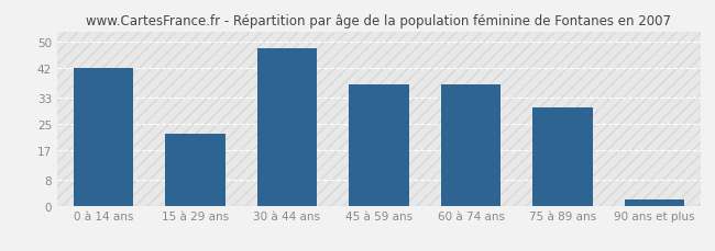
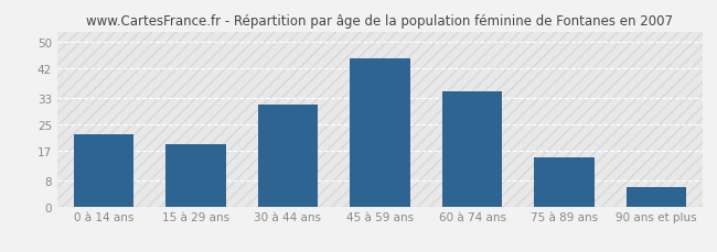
0 à 14 ans: 42 -> 22
15 à 29 ans: 22 -> 19
30 à 44 ans: 48 -> 31
45 à 59 ans: 37 -> 45
60 à 74 ans: 37 -> 35
75 à 89 ans: 30 -> 15
90 ans et plus: 2 -> 6
